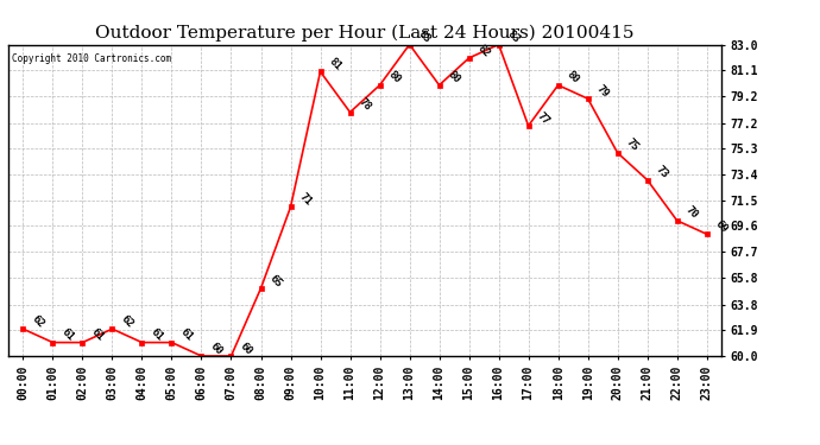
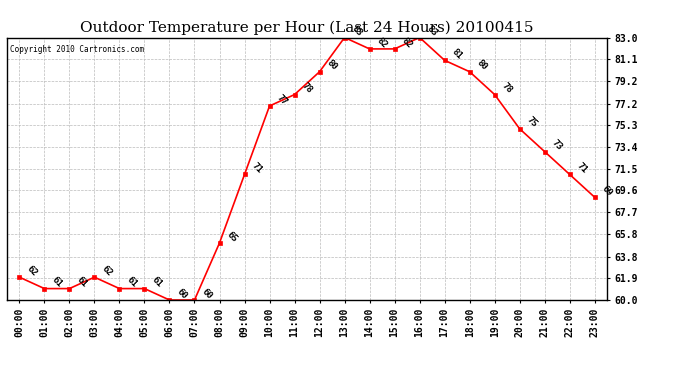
10:00: 81 -> 77
14:00: 80 -> 82
17:00: 77 -> 81
19:00: 79 -> 78
22:00: 70 -> 71
